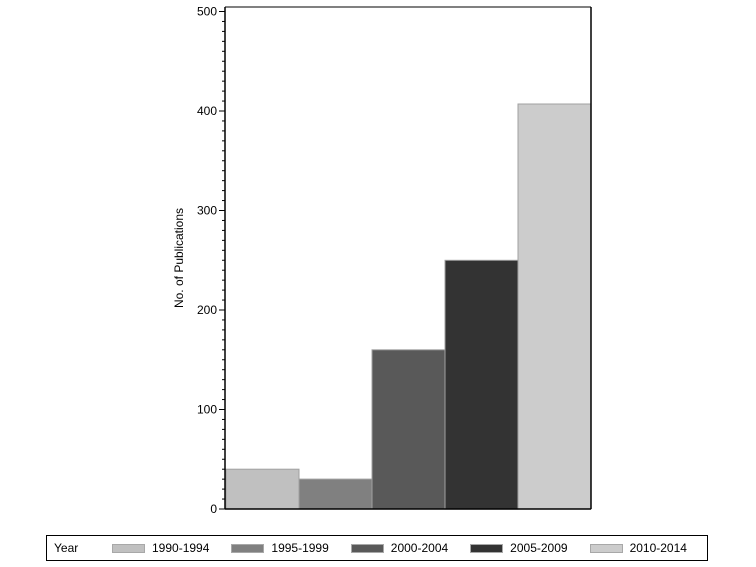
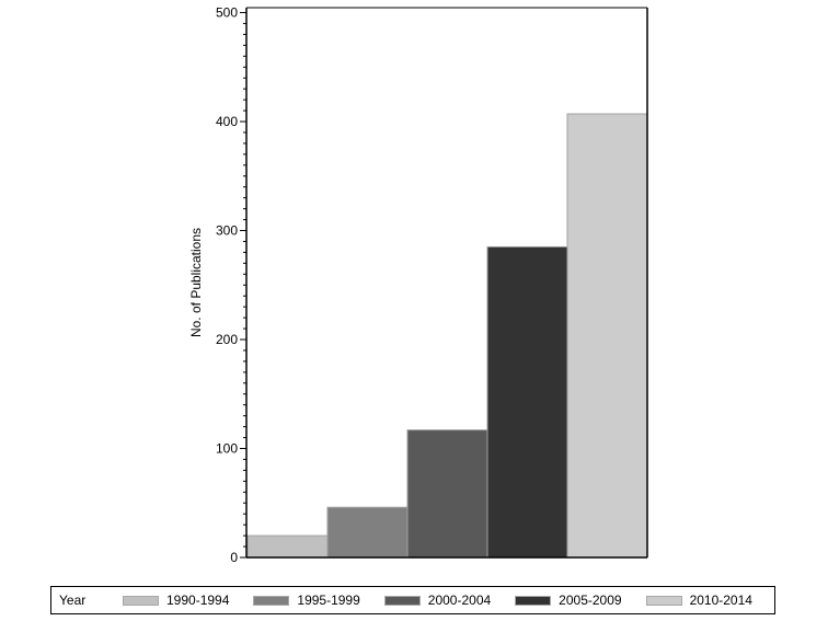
1990-1994: 40 -> 20
1995-1999: 30 -> 50
2000-2004: 160 -> 120
2005-2009: 250 -> 280
